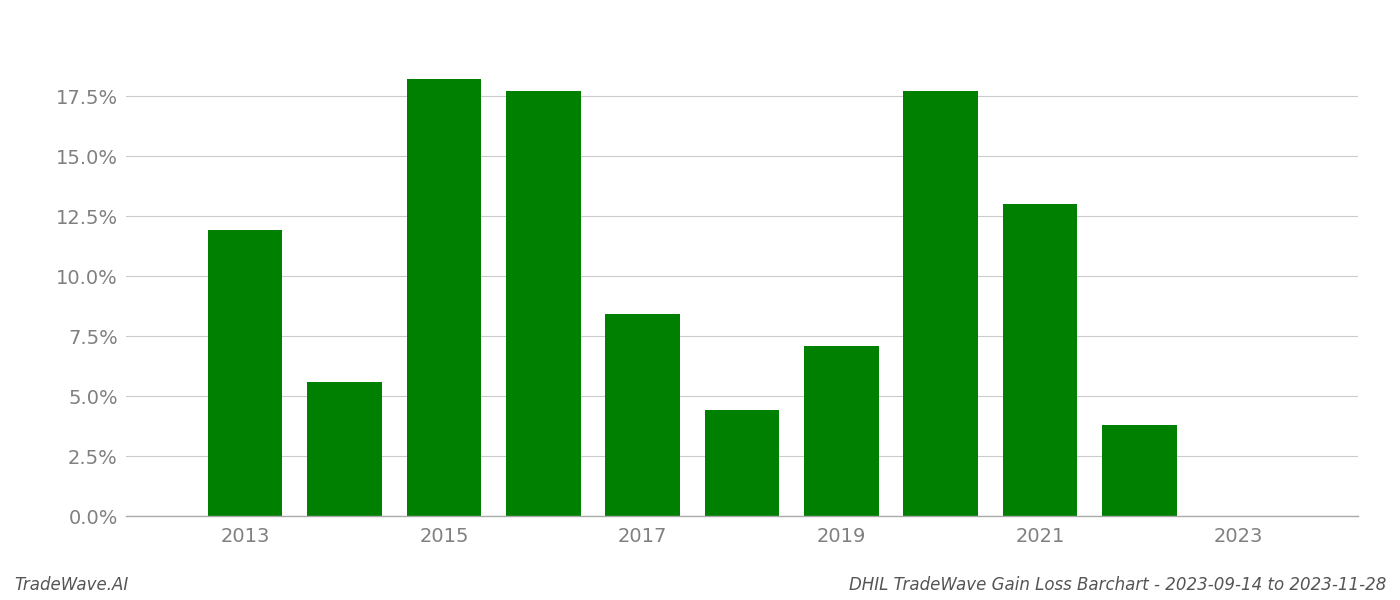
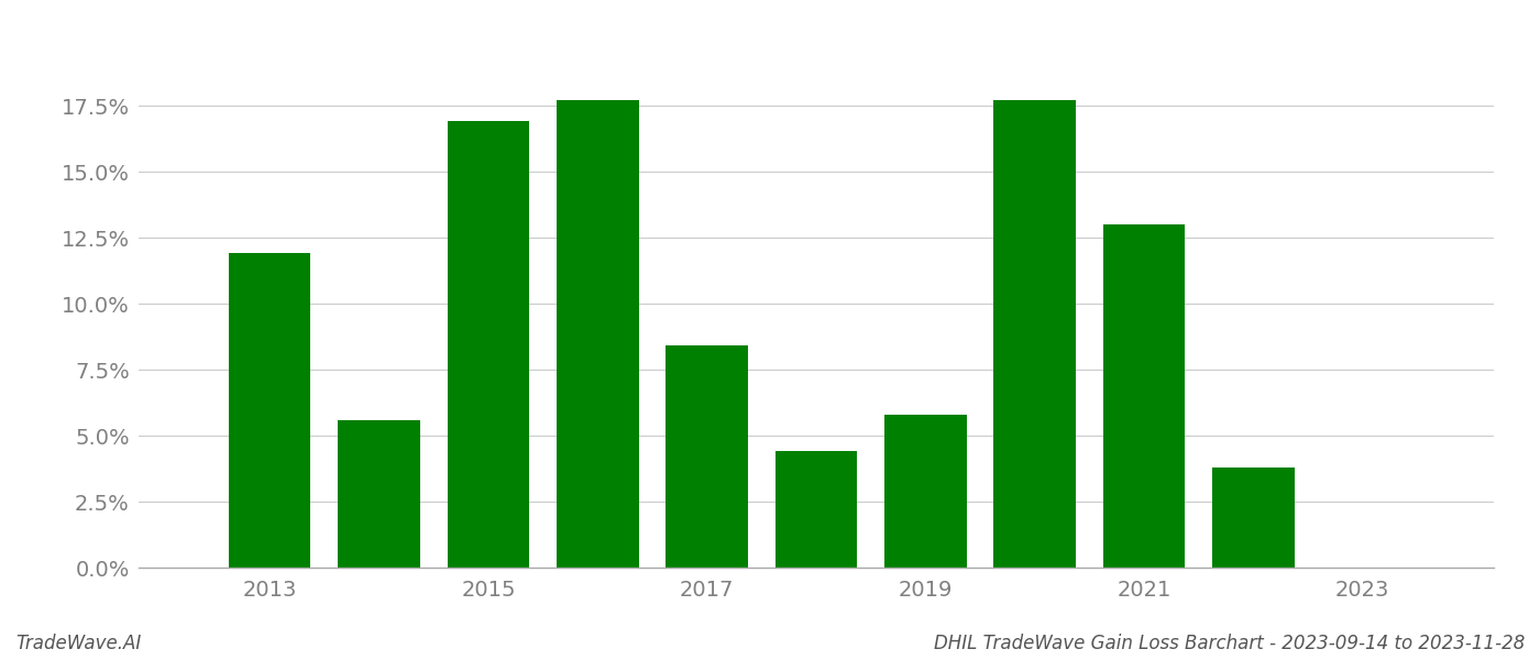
2015: 18.2% -> 16.9%
2019: 7.1% -> 5.8%
